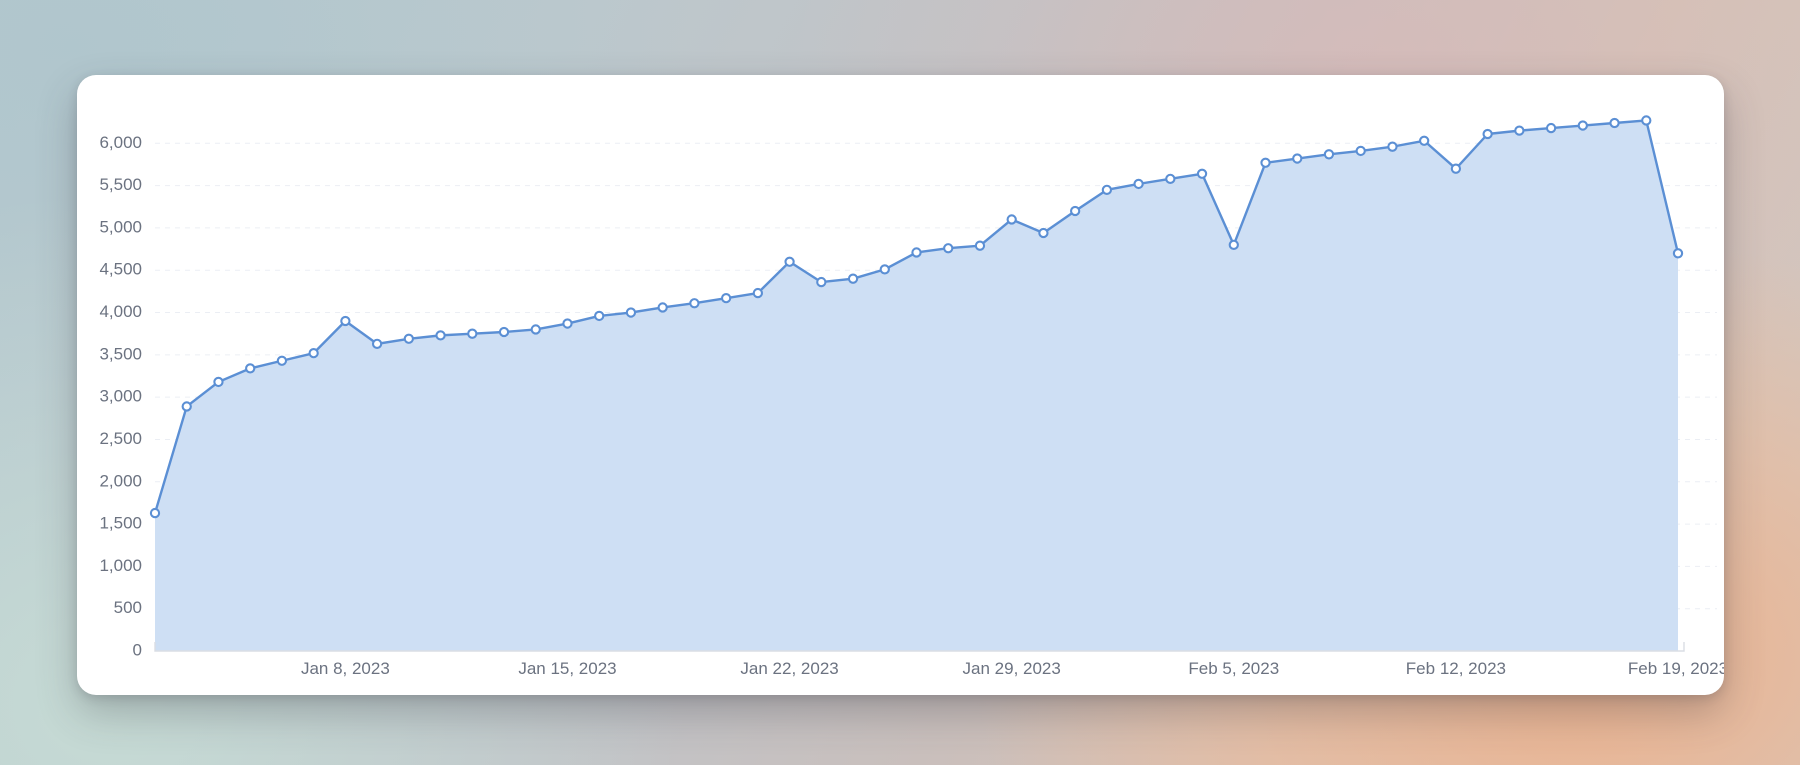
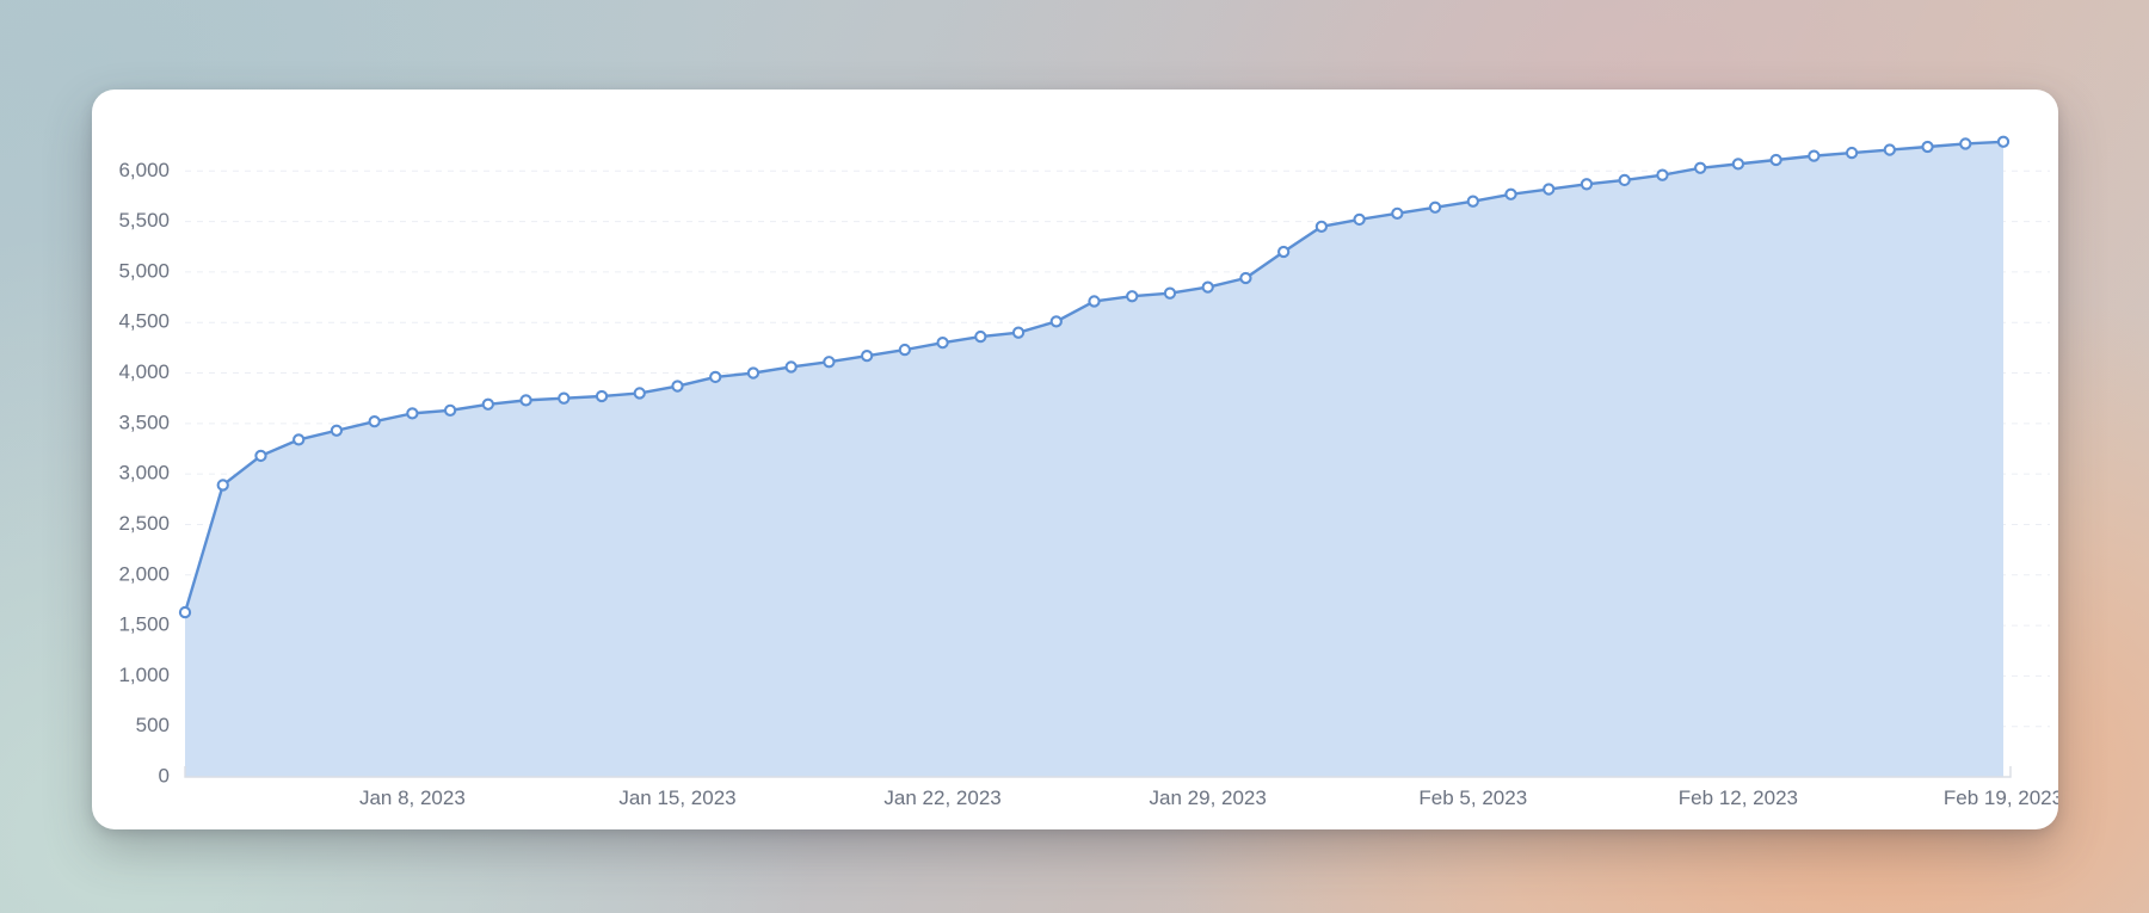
Jan 8, 2023: 3900 -> 3600
Jan 22, 2023: 4600 -> 4300
Jan 29, 2023: 5100 -> 4800
Feb 5, 2023: 4800 -> 5700
Feb 12, 2023: 5700 -> 6100
Feb 19, 2023: 4700 -> 6300
